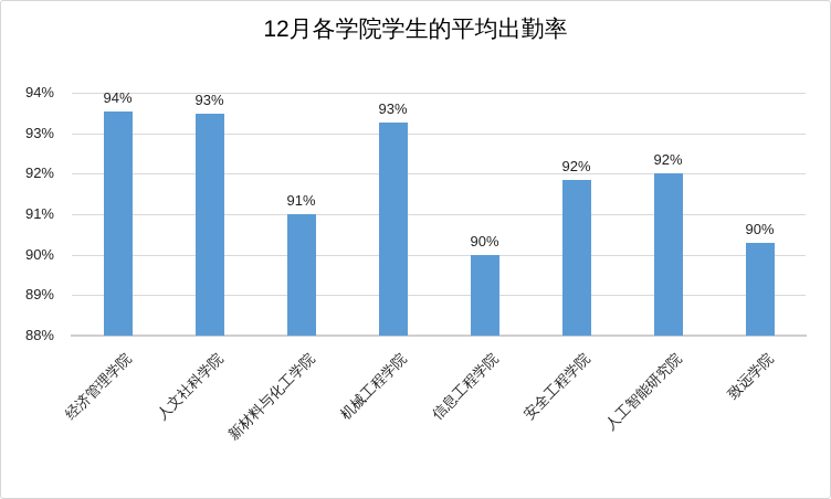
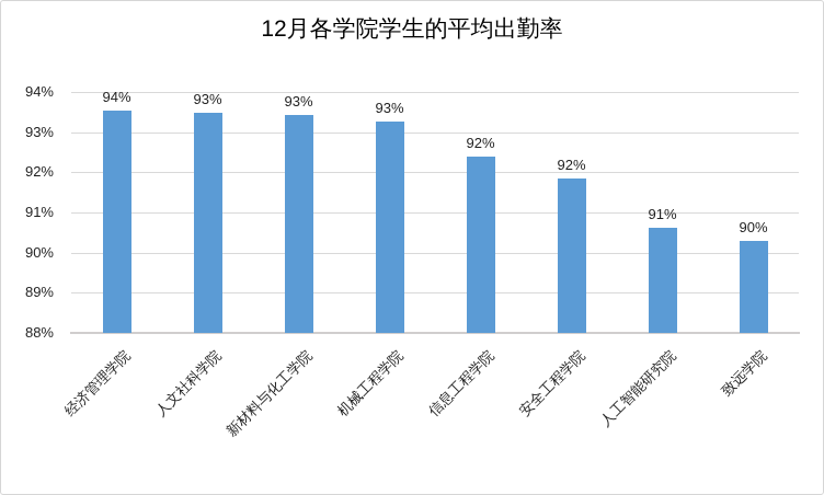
新材料与化工学院: 91% -> 93%
信息工程学院: 90% -> 92%
人工智能研究院: 92% -> 91%
